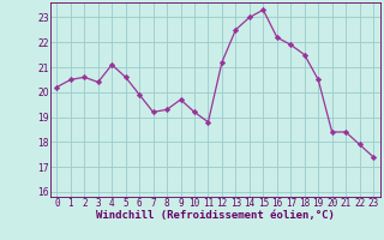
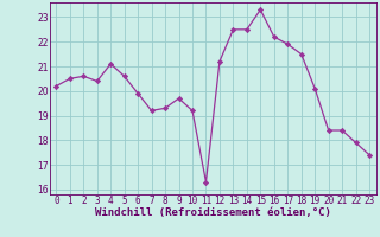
11: 18.8 -> 16.3
14: 23.0 -> 22.5
19: 20.5 -> 20.1
